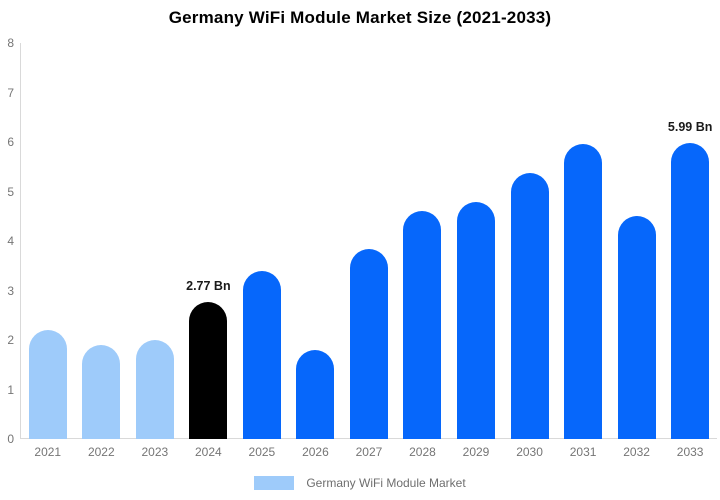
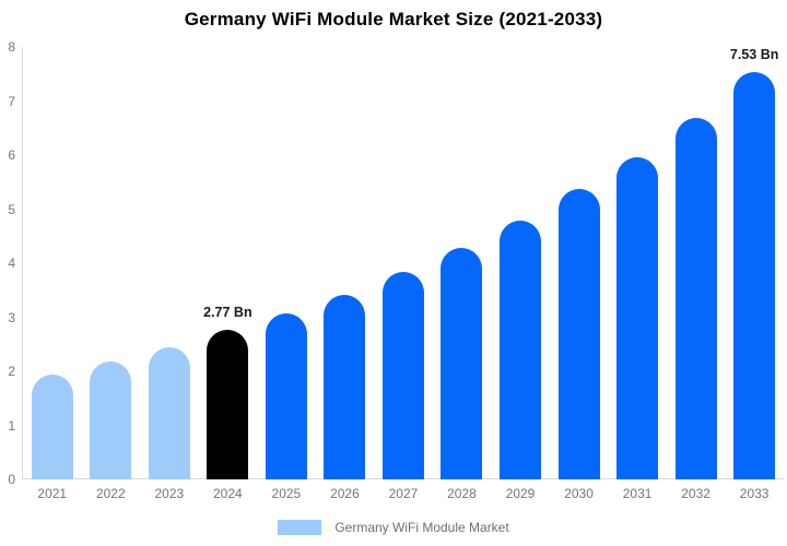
2021: 2.2 -> 1.9
2022: 1.9 -> 2.2
2023: 2.0 -> 2.5
2025: 3.4 -> 3.1
2026: 1.8 -> 3.4
2028: 4.6 -> 4.3
2032: 4.5 -> 6.7
2033: 5.99 -> 7.53
